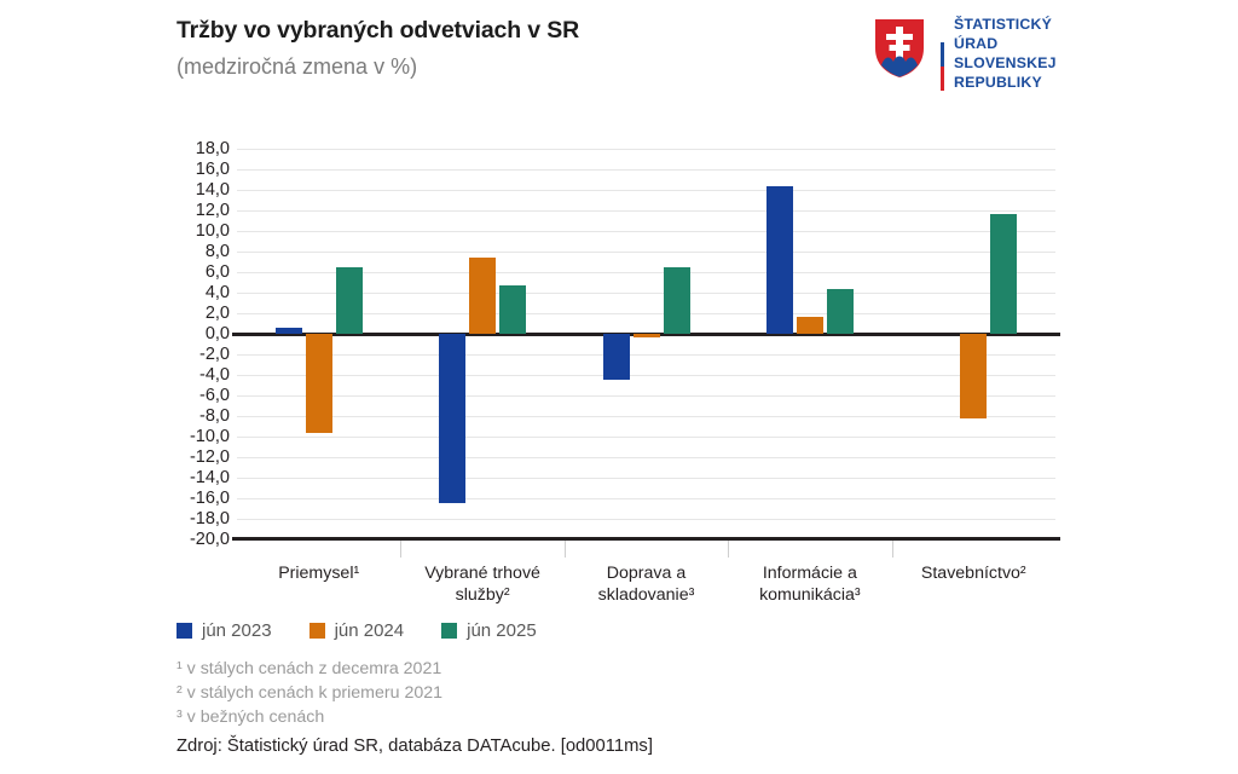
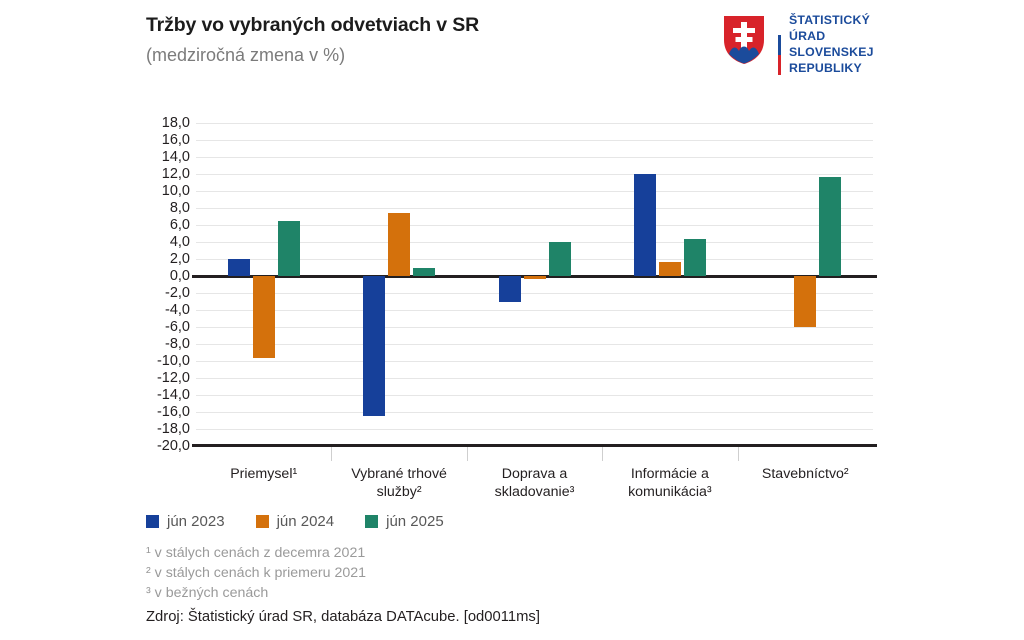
jún 2023/Priemysel¹: 1 -> 2
jún 2025/Vybrané trhové služby²: 5 -> 1
jún 2023/Doprava a skladovanie³: -4 -> -3
jún 2025/Doprava a skladovanie³: 6 -> 4
jún 2023/Informácie a komunikácia³: 14 -> 12
jún 2024/Stavebníctvo²: -8 -> -6
